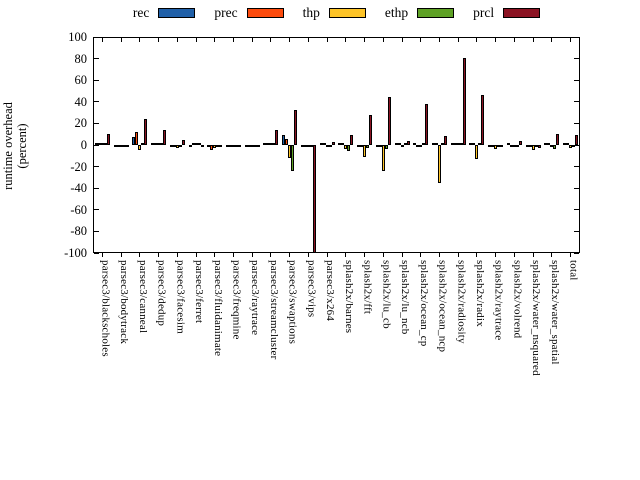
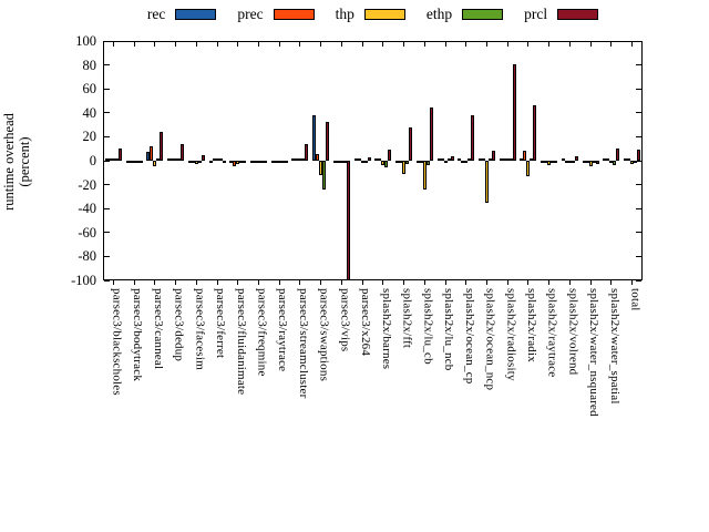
rec/parsec3/swaptions: 9 -> 38
prec/splash2x/radix: 1 -> 8
